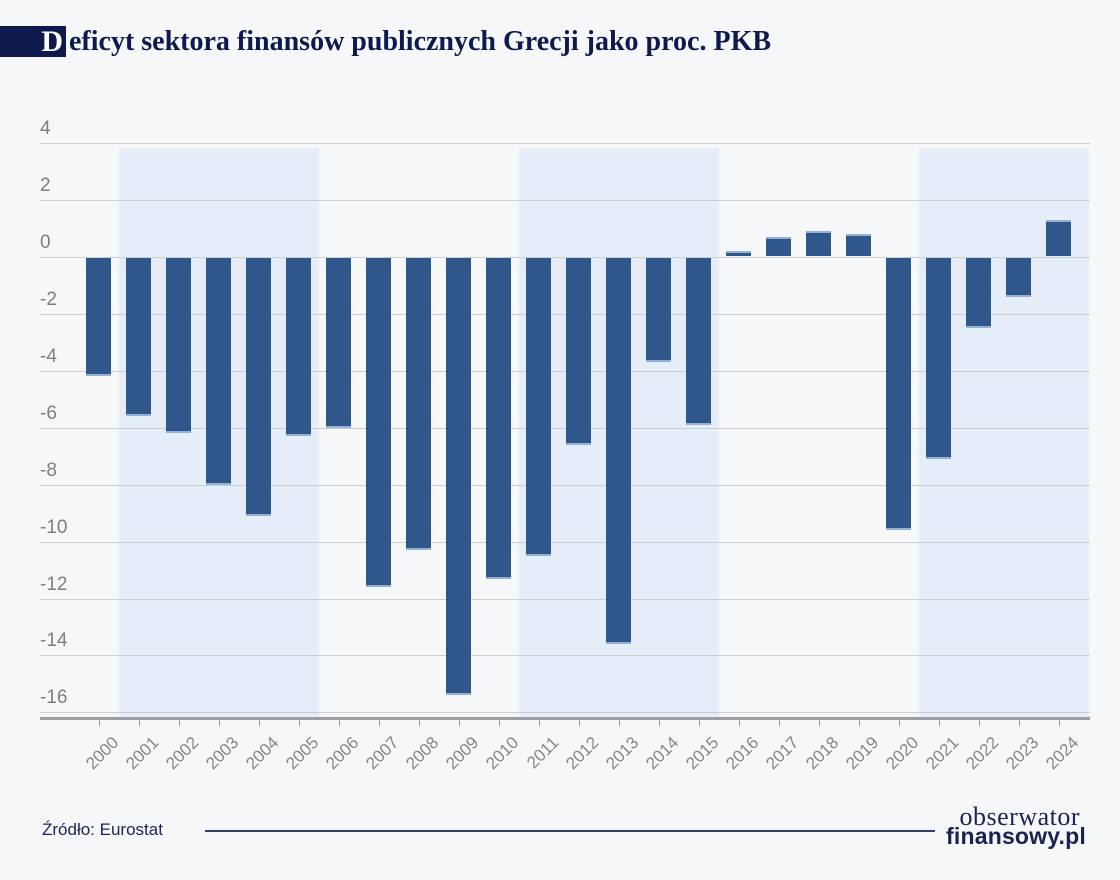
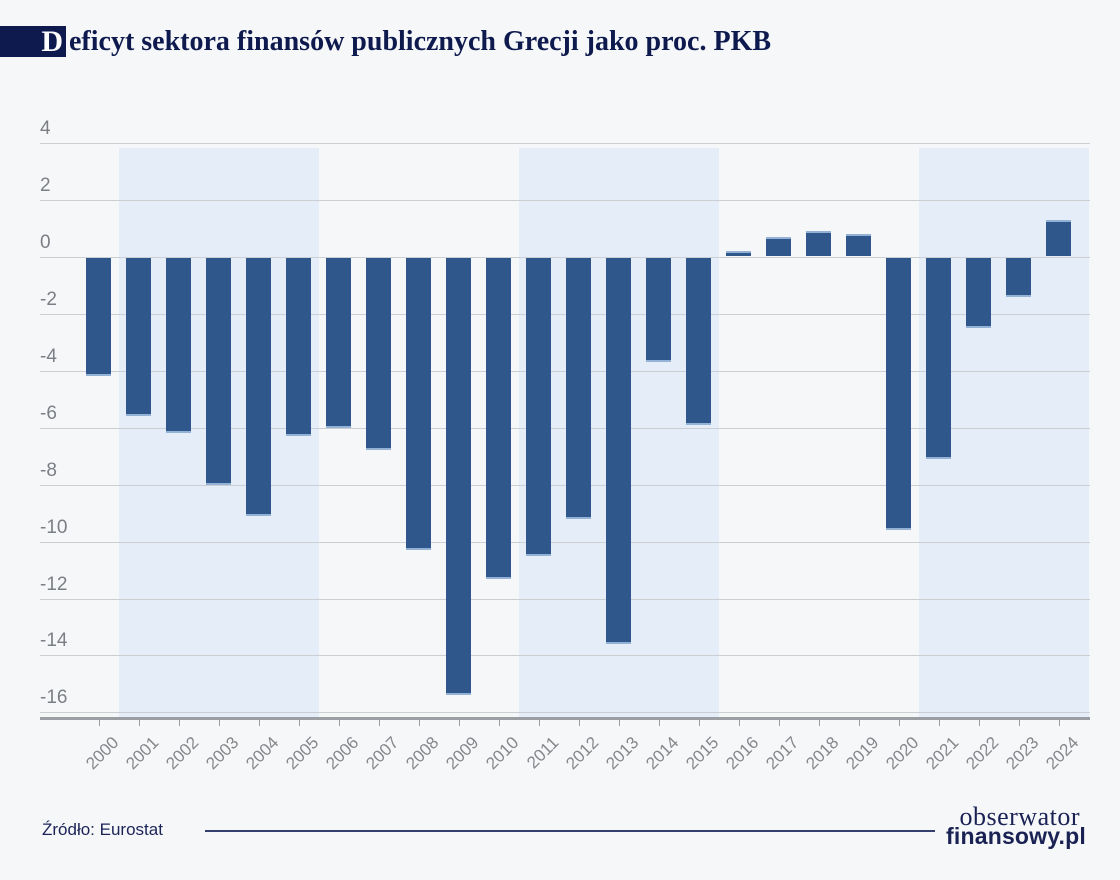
2007: -11.6 -> -6.8
2012: -6.6 -> -9.2
